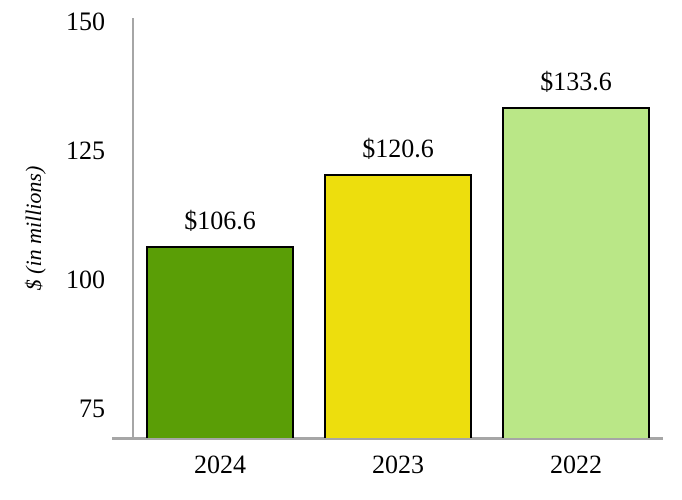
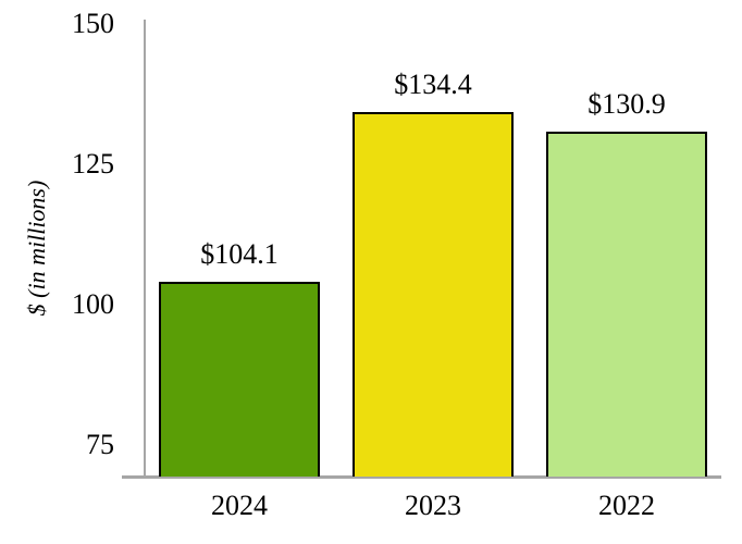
2024: $106.6 -> $104.1
2023: $120.6 -> $134.4
2022: $133.6 -> $130.9
